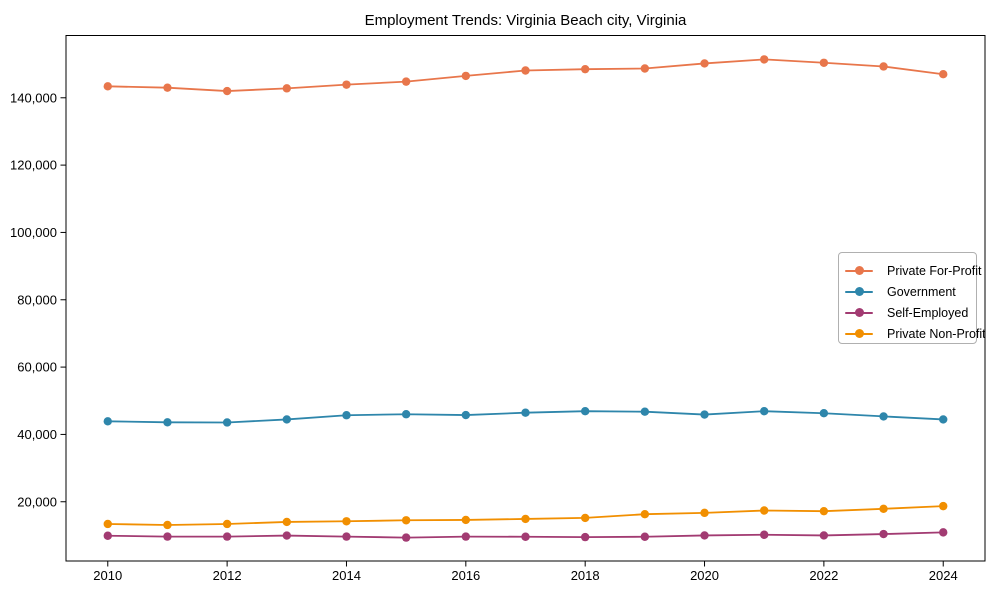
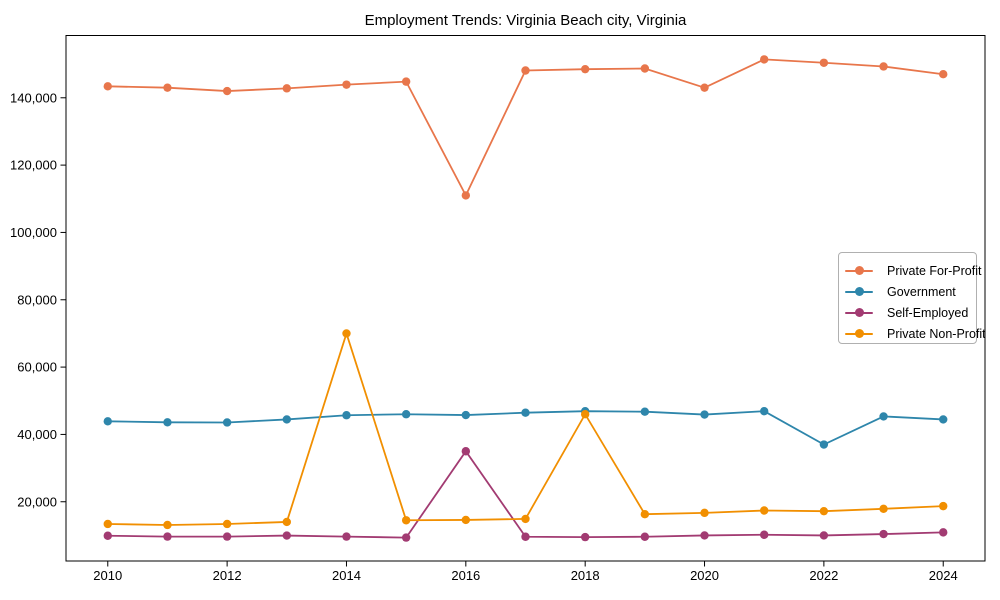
Private Non-Profit/2014: 14000 -> 70000
Private For-Profit/2016: 146000 -> 111000
Self-Employed/2016: 10000 -> 35000
Private Non-Profit/2018: 15000 -> 46000
Private For-Profit/2020: 150000 -> 143000
Government/2022: 46000 -> 37000
